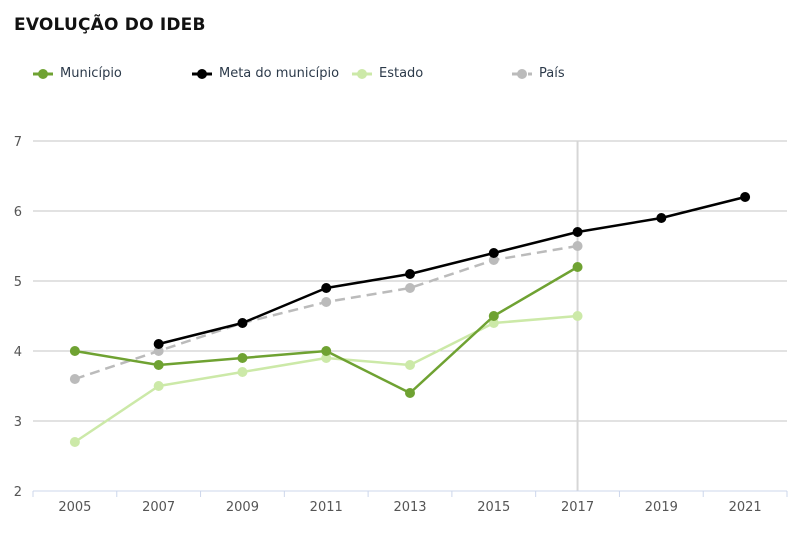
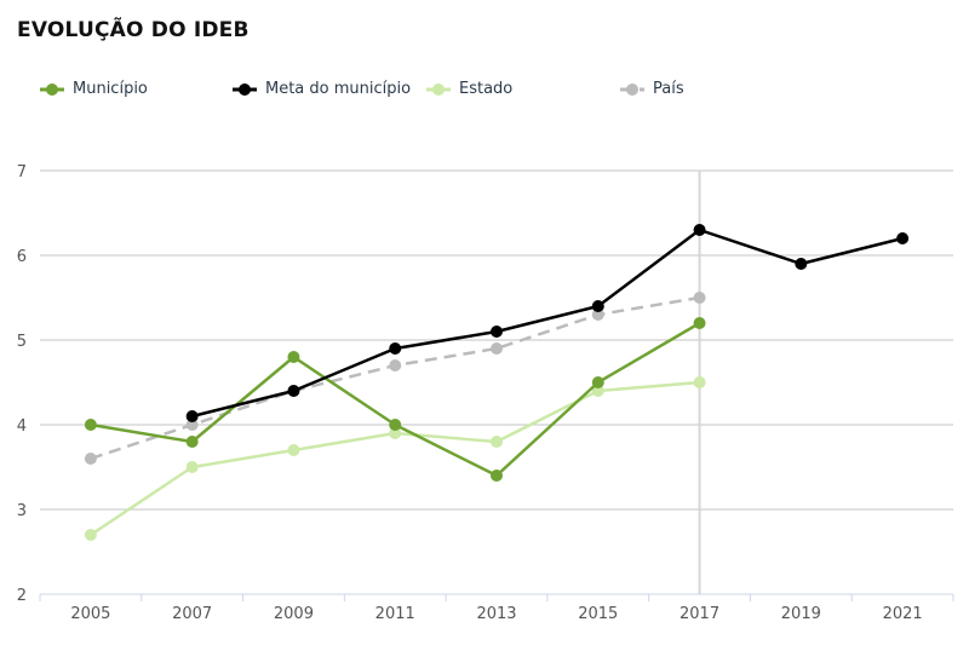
Município/2009: 3.9 -> 4.8
Meta do município/2017: 5.7 -> 6.3
